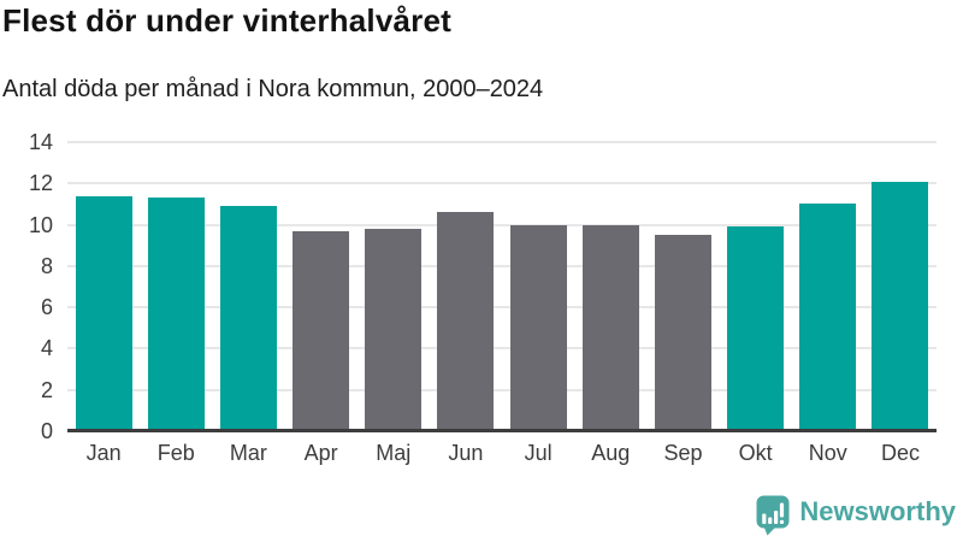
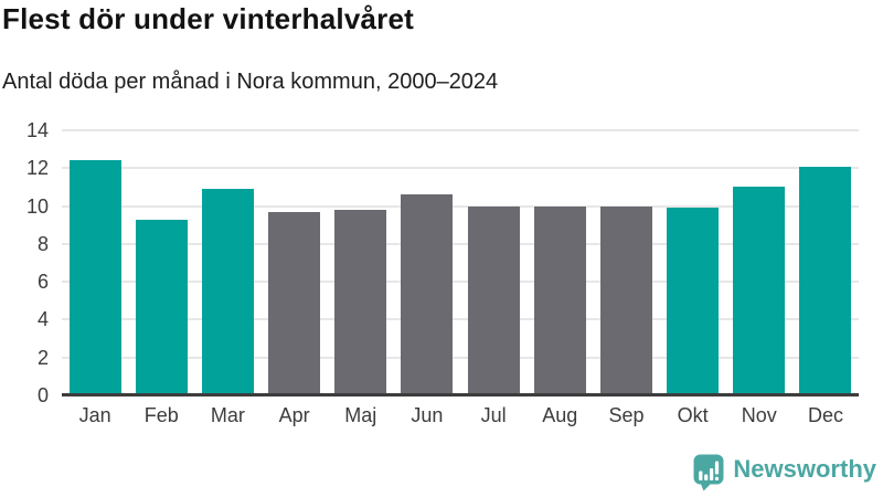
Jan: 11.4 -> 12.4
Feb: 11.3 -> 9.3
Sep: 9.5 -> 10.0
